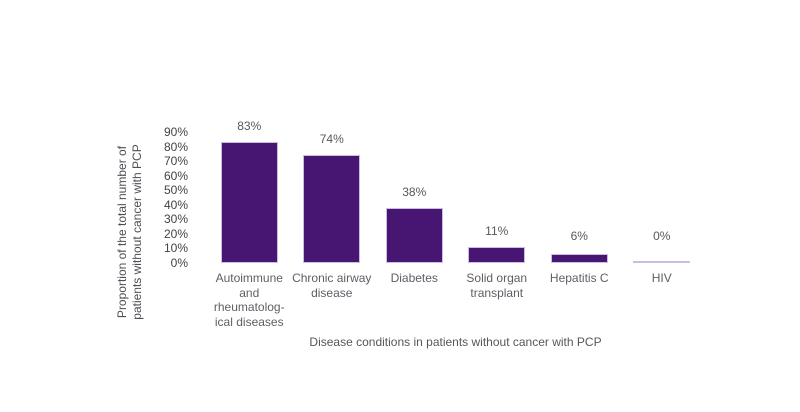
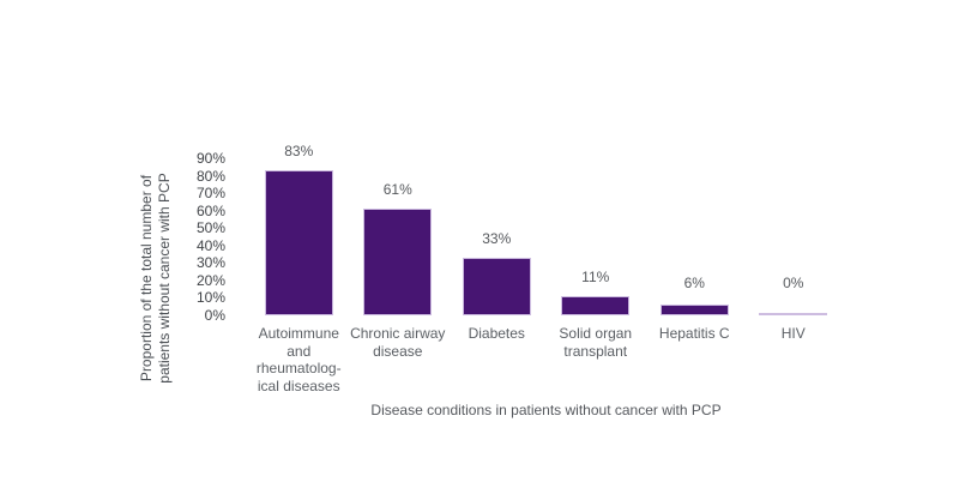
Chronic airway disease: 74% -> 61%
Diabetes: 38% -> 33%
